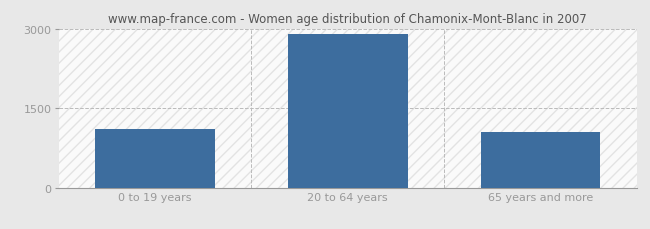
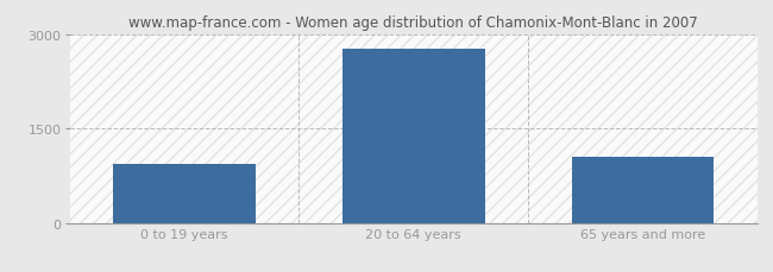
0 to 19 years: 1100 -> 940
20 to 64 years: 2900 -> 2780
